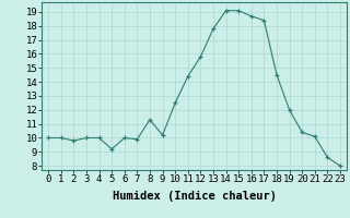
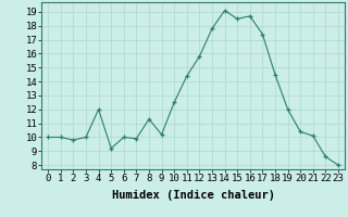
4: 10.0 -> 12.0
15: 19.1 -> 18.5
17: 18.4 -> 17.4
